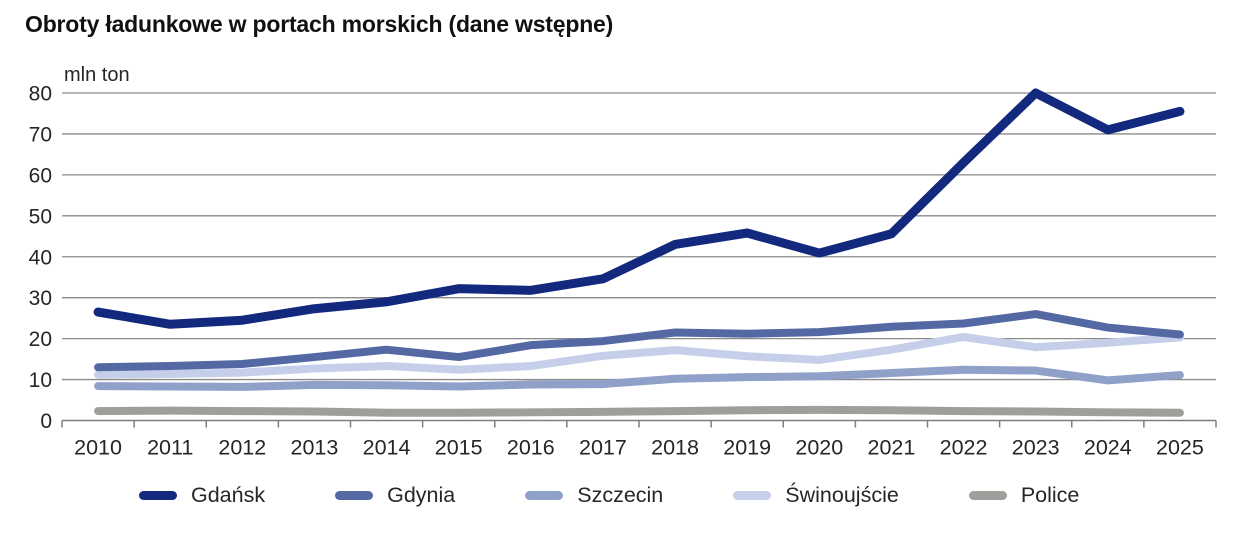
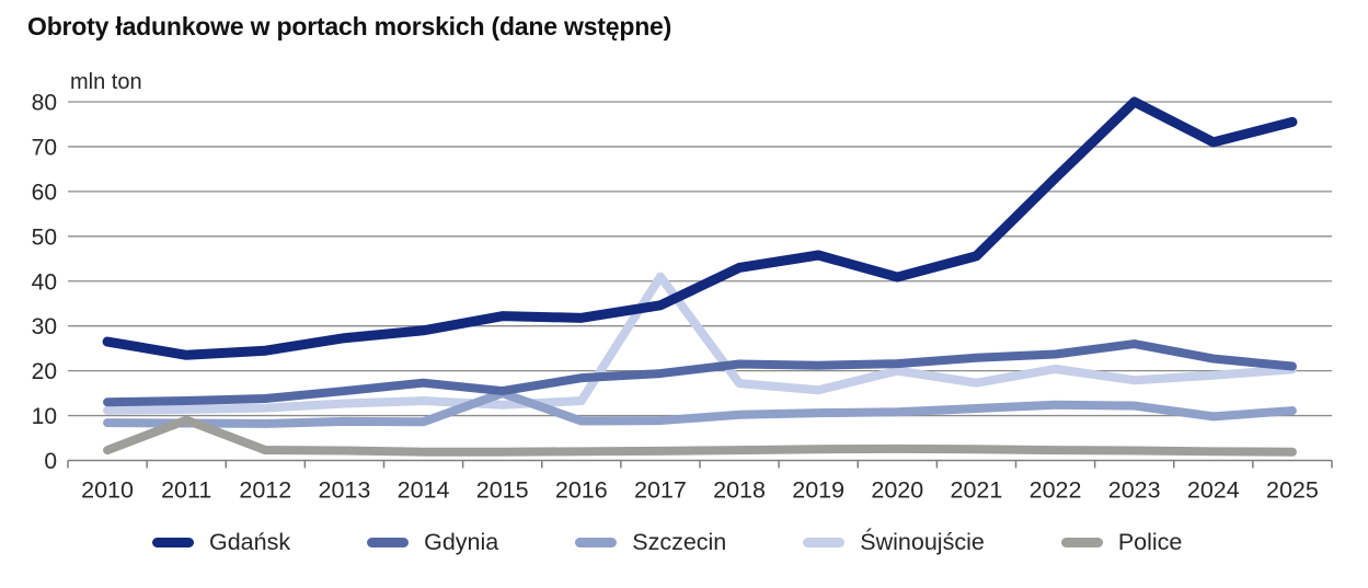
Police/2011: 2 -> 9
Szczecin/2015: 8 -> 15
Świnoujście/2017: 16 -> 41
Świnoujście/2020: 15 -> 20
